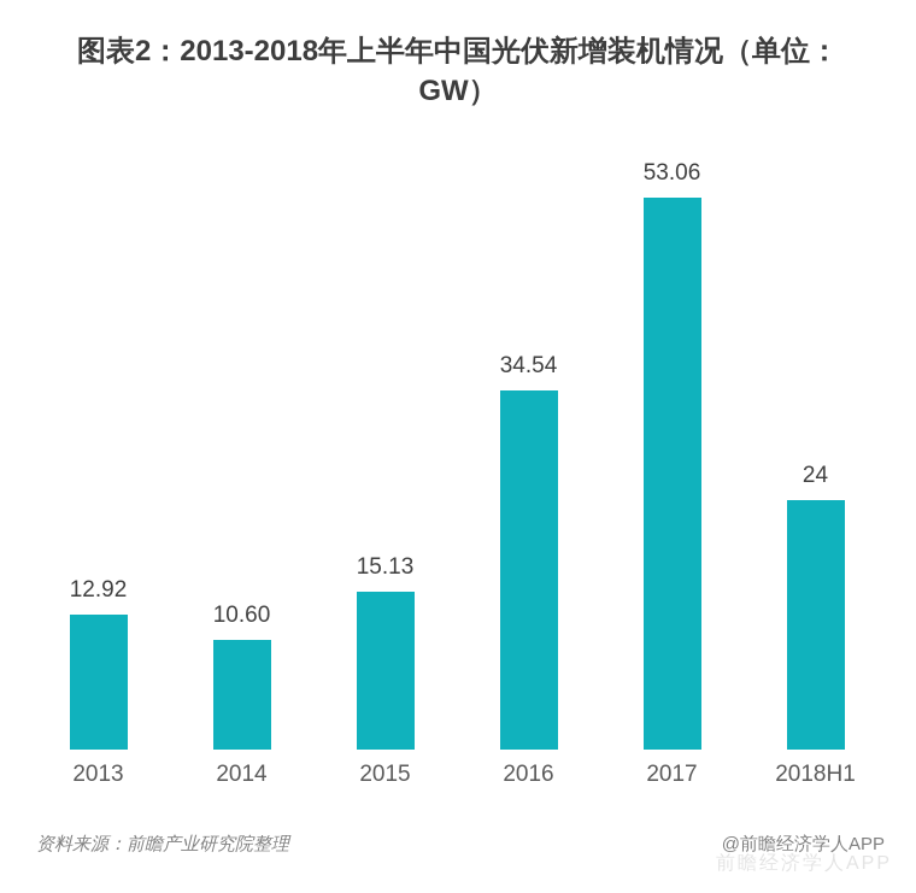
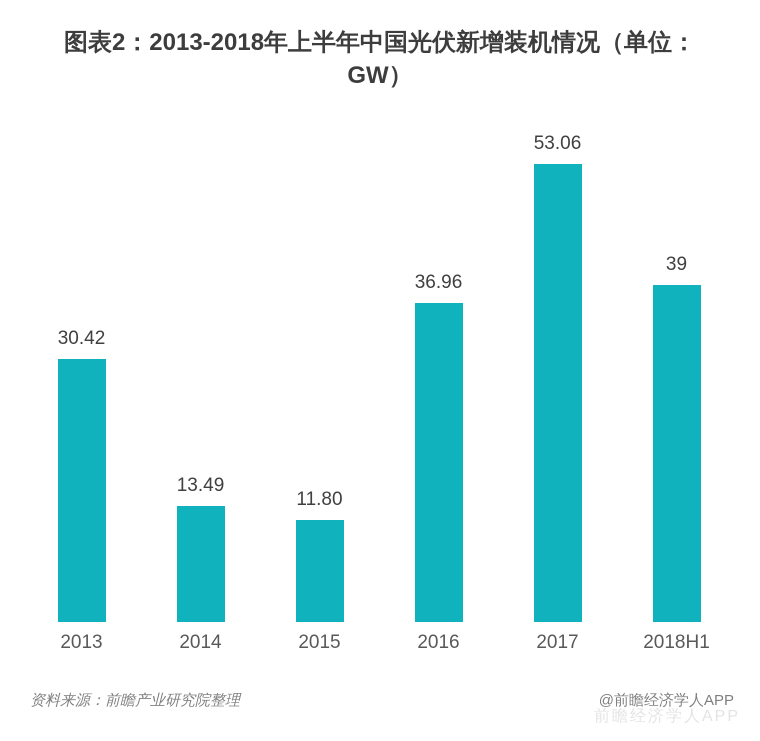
2013: 12.92 -> 30.42
2014: 10.60 -> 13.49
2015: 15.13 -> 11.80
2016: 34.54 -> 36.96
2018H1: 24 -> 39
